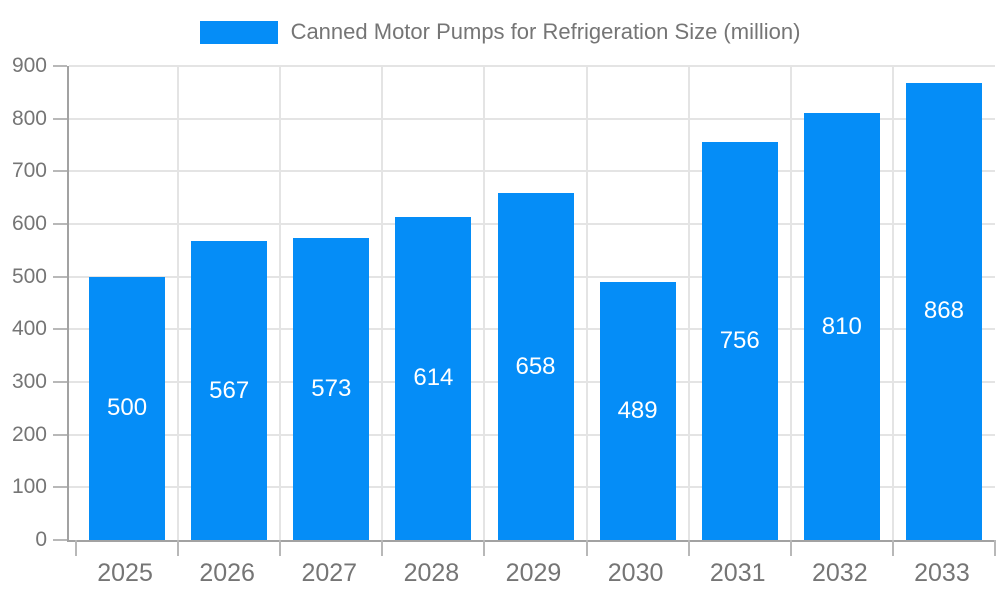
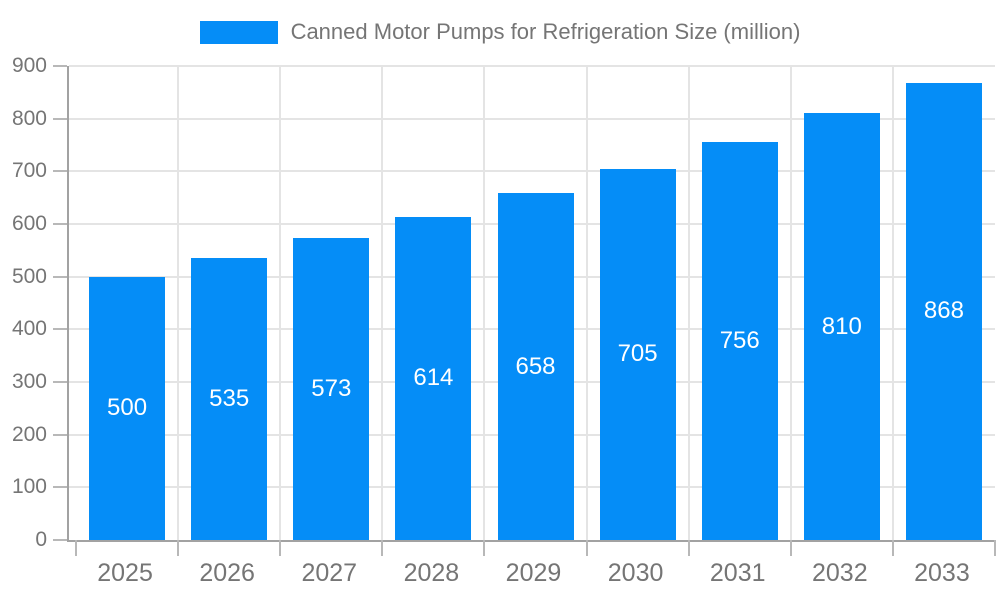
2026: 567 -> 535
2030: 489 -> 705
